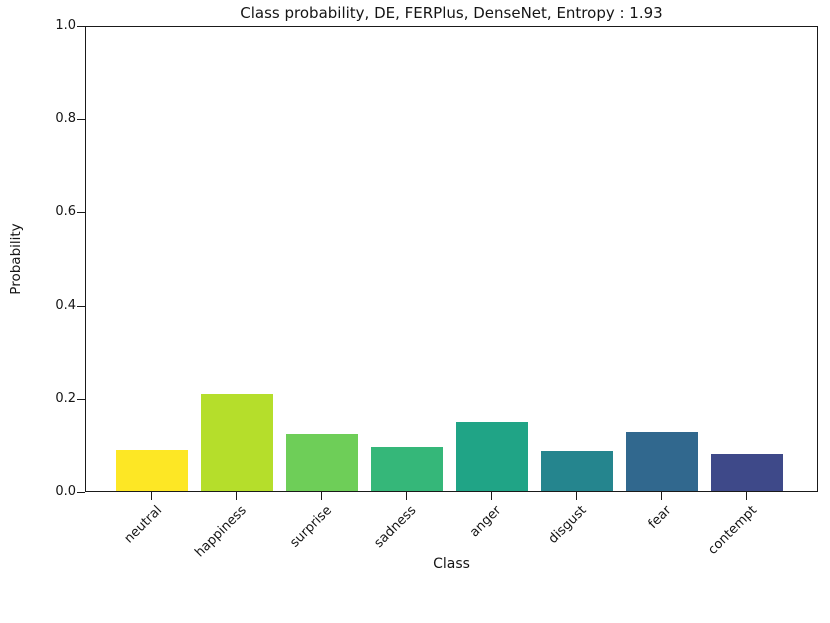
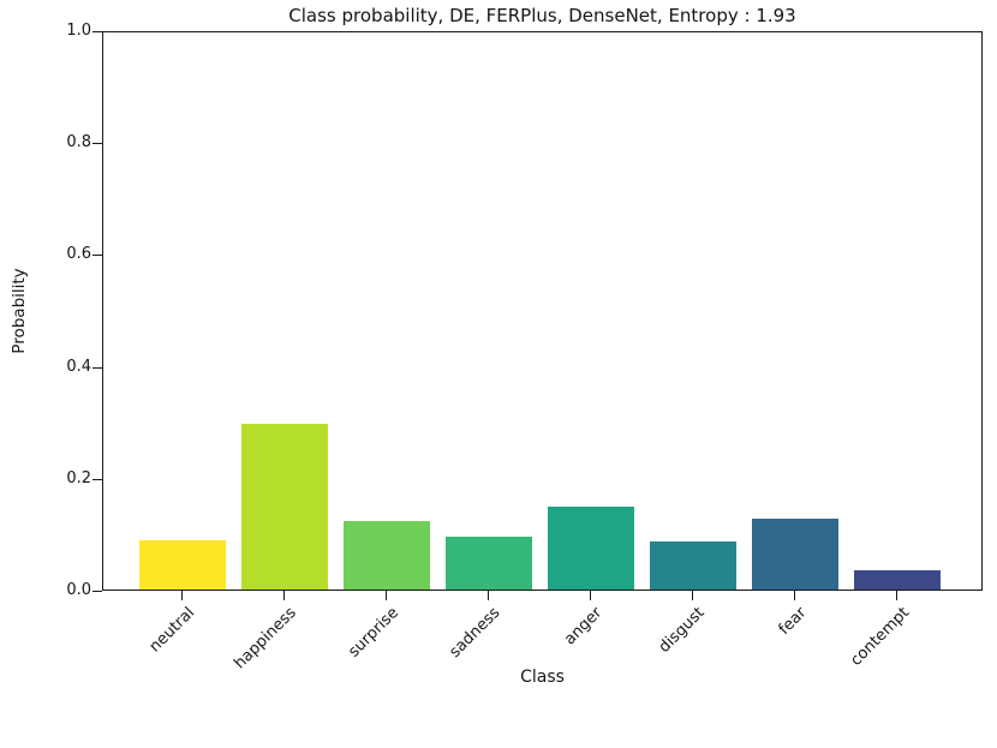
happiness: 0.21 -> 0.30
contempt: 0.08 -> 0.03
